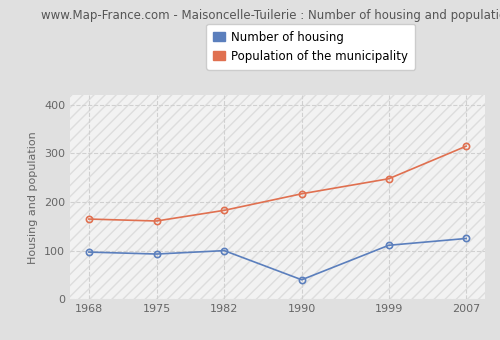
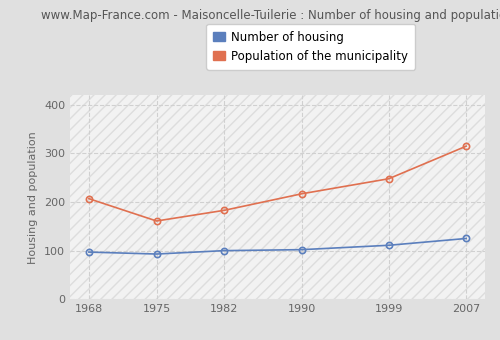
Population of the municipality/1968: 165 -> 207
Number of housing/1990: 40 -> 102
